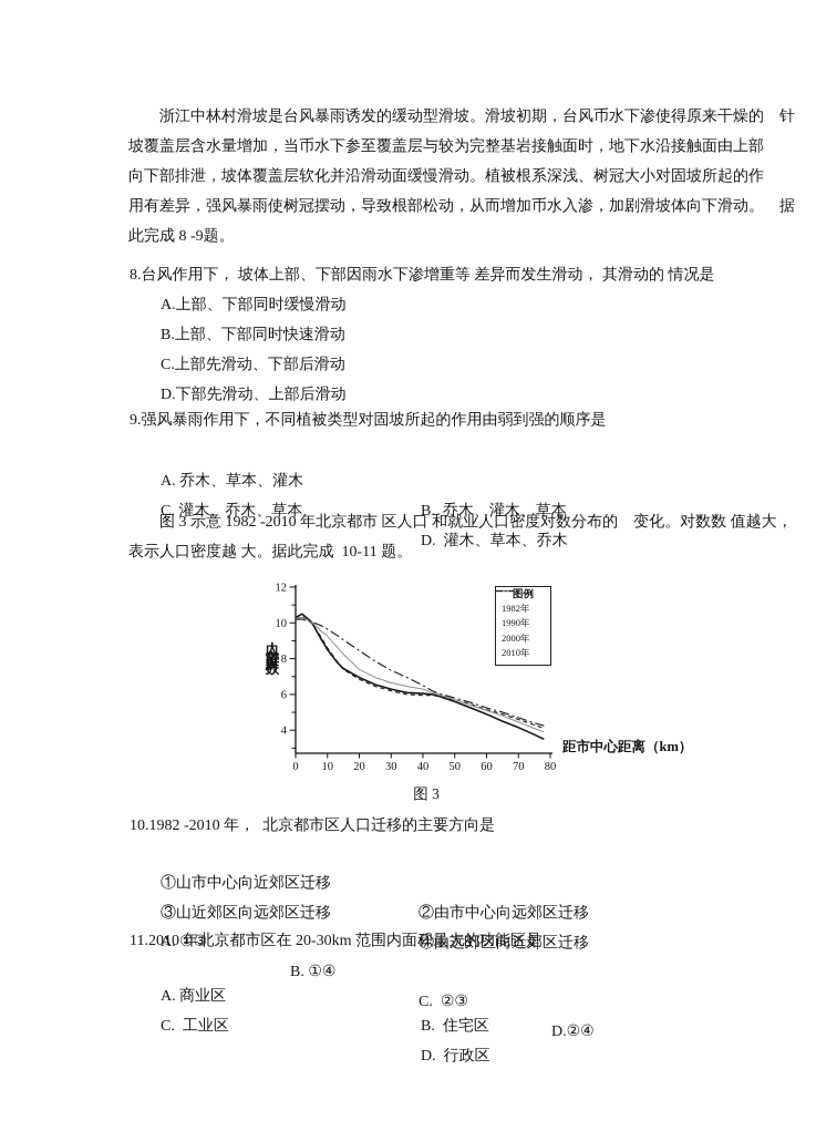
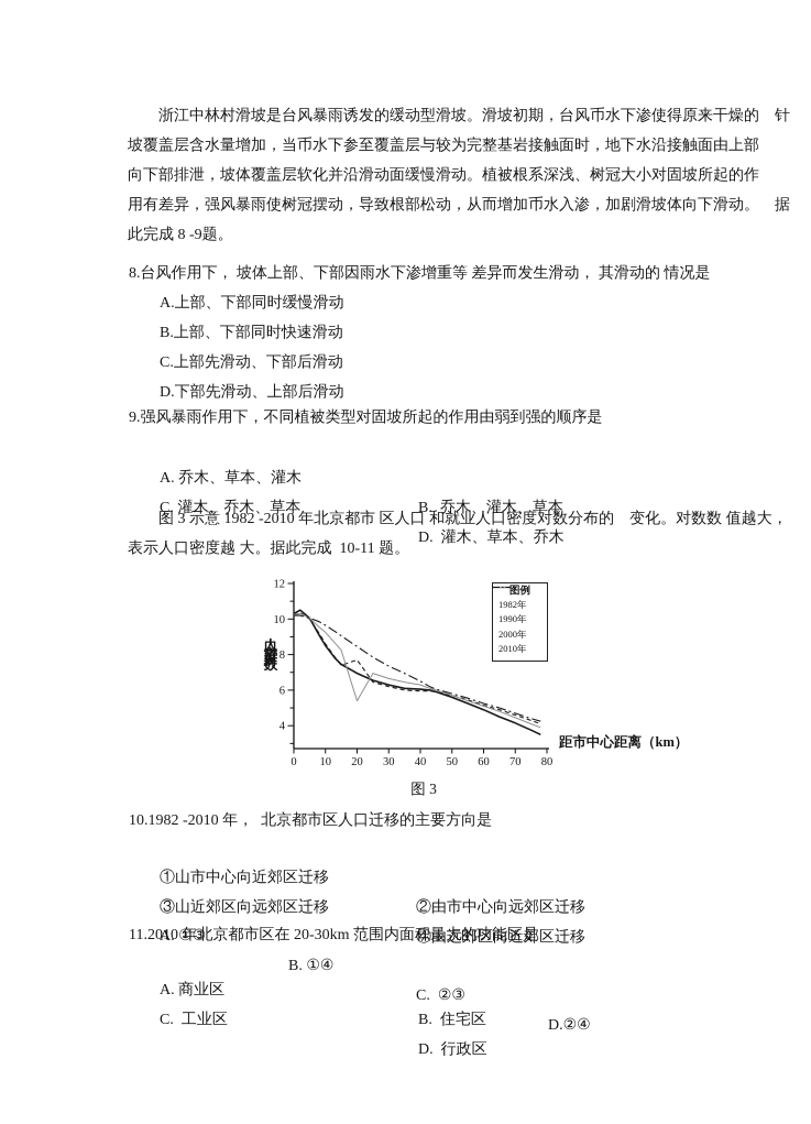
1990年/20: 6.8 -> 7.7
2000年/20: 7.4 -> 5.4
